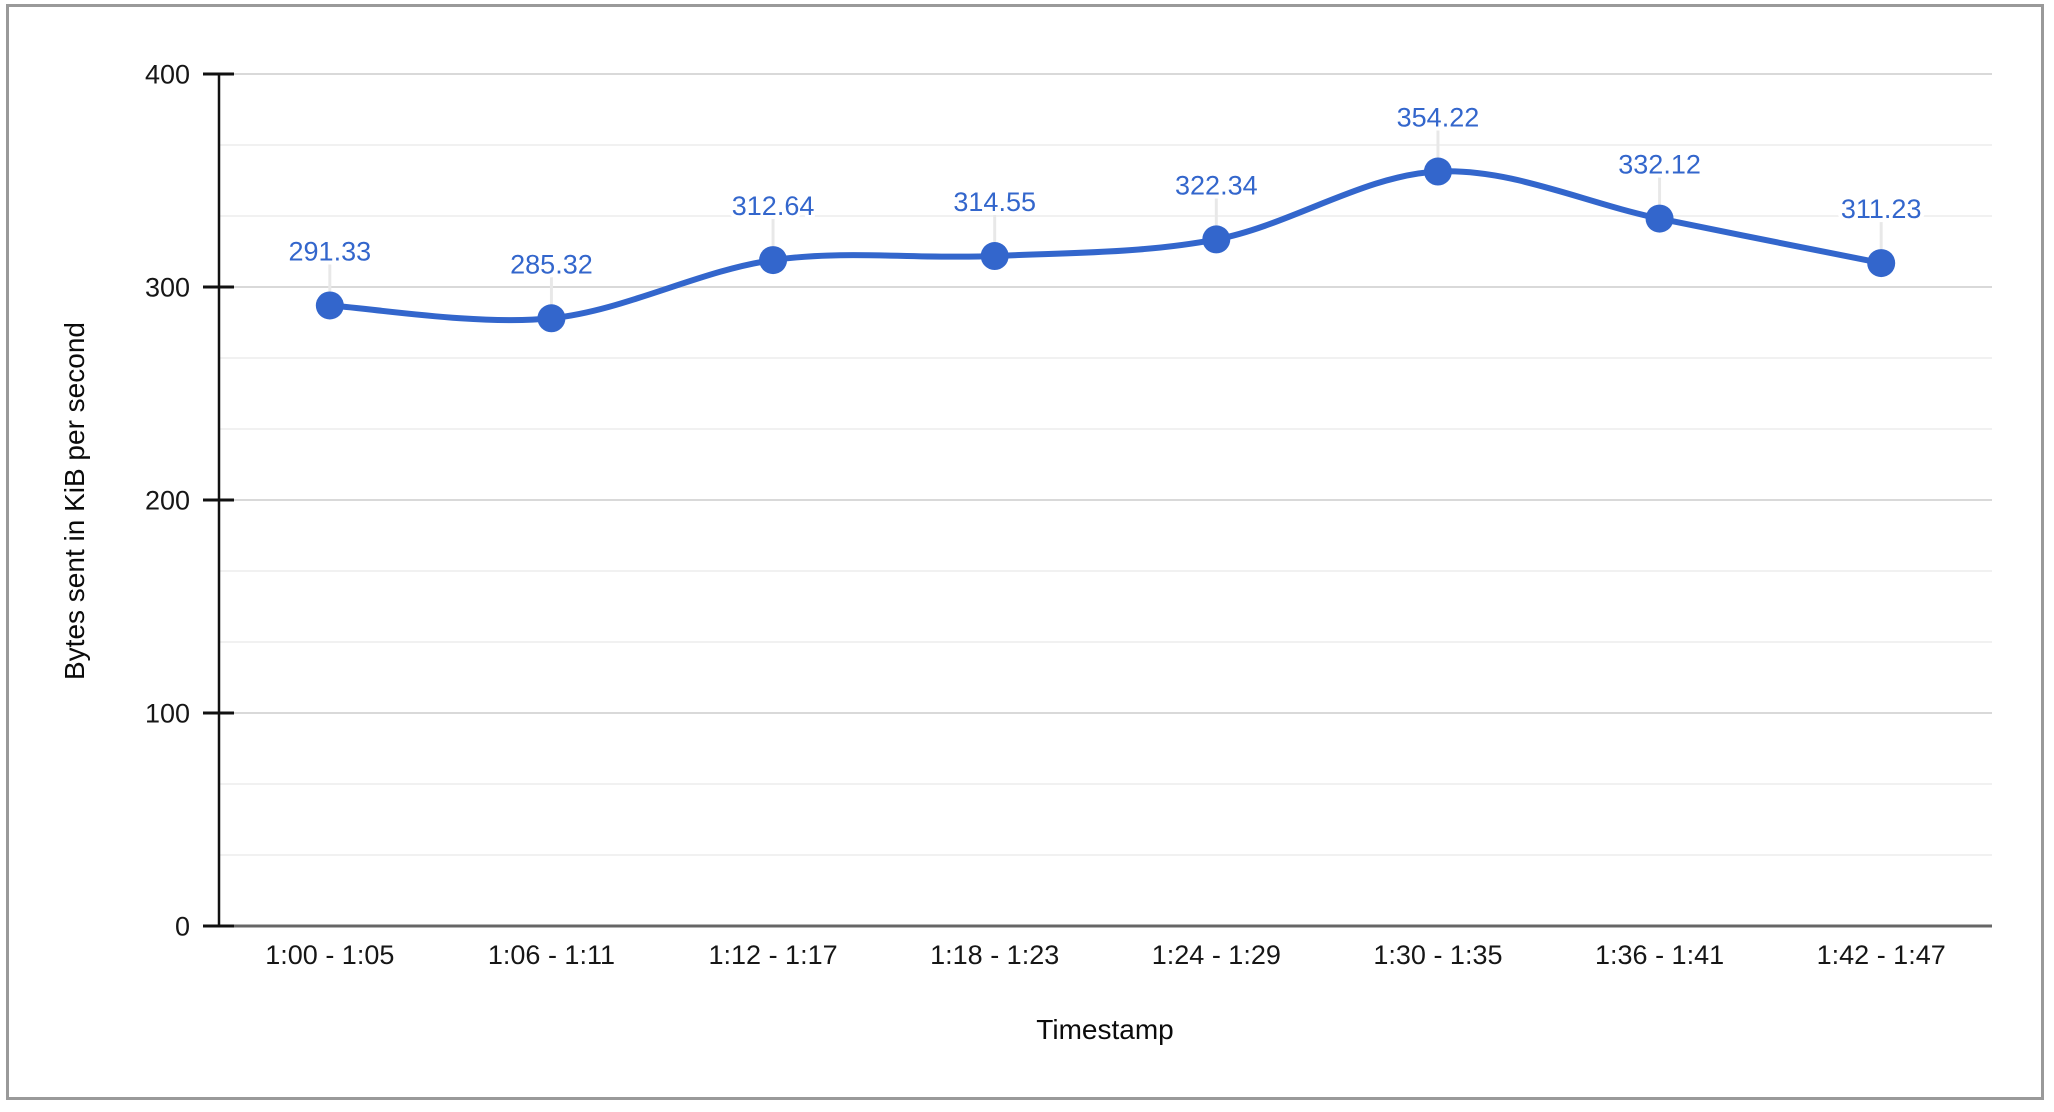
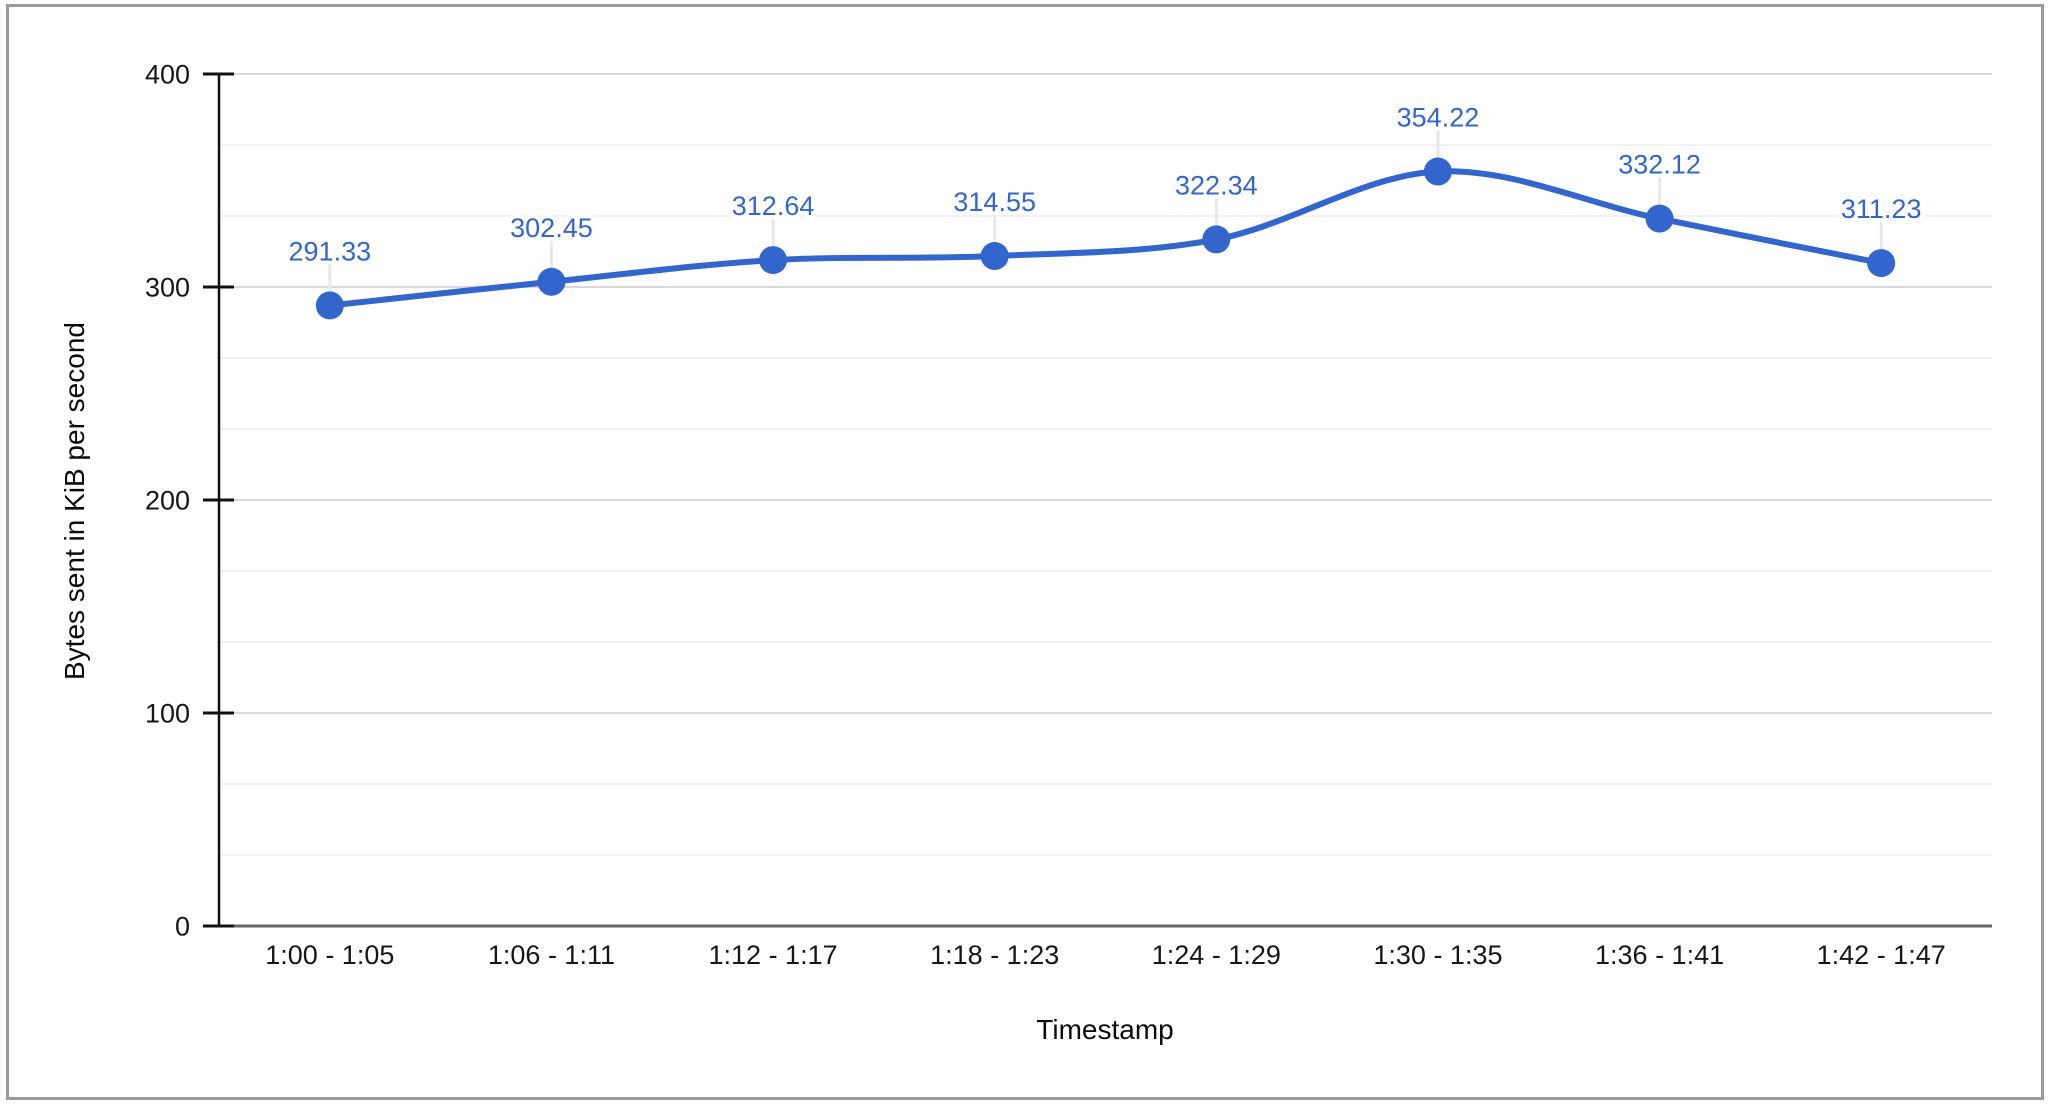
1:06 - 1:11: 285.32 -> 302.45
